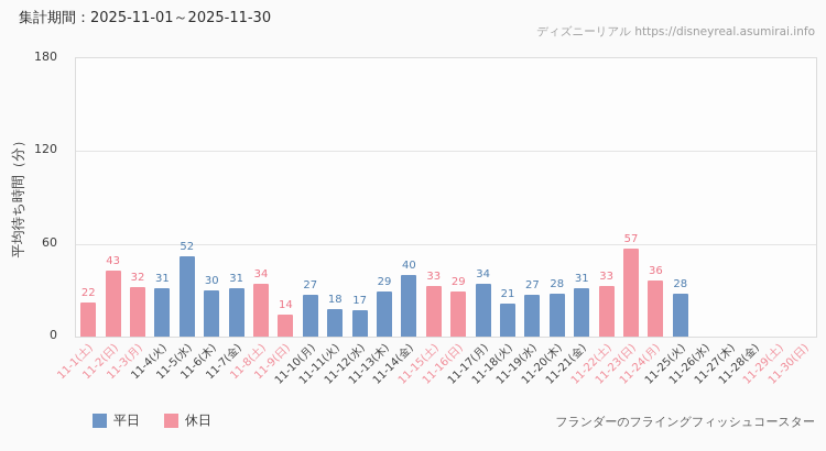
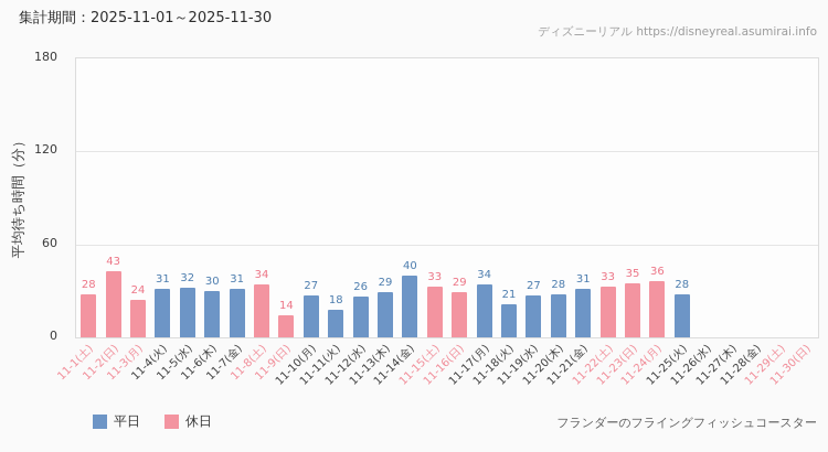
11-1(土): 22 -> 28
11-3(月): 32 -> 24
11-5(水): 52 -> 32
11-12(水): 17 -> 26
11-23(日): 57 -> 35
